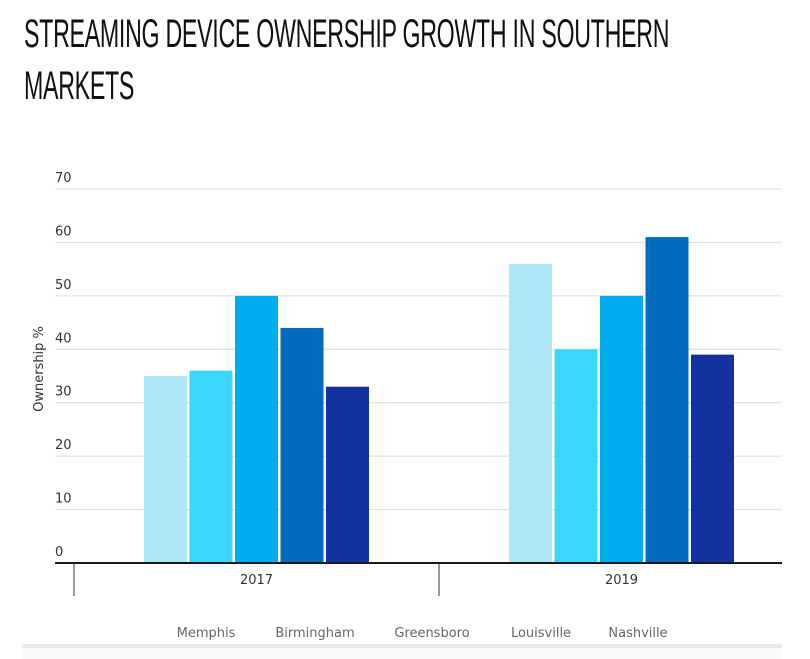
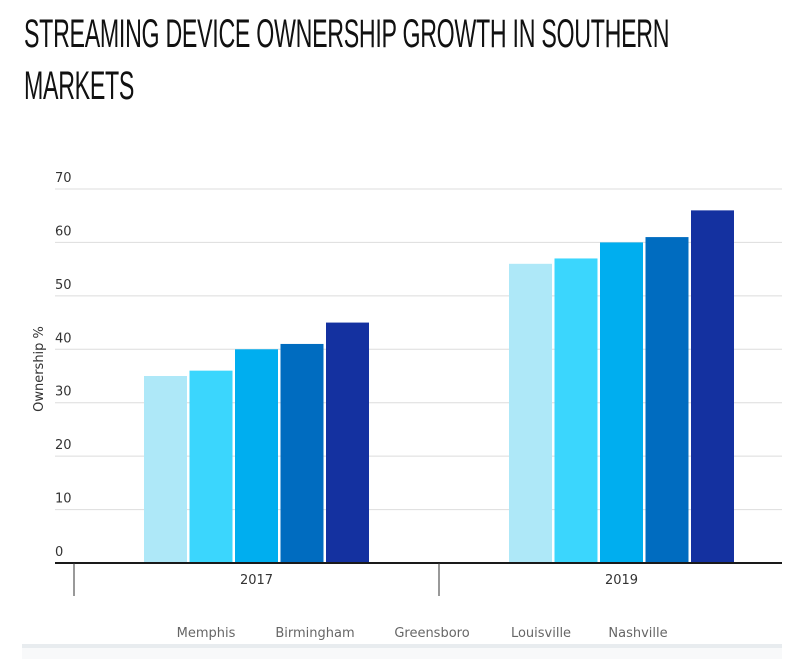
Greensboro/2017: 50 -> 40
Louisville/2017: 44 -> 41
Nashville/2017: 33 -> 45
Birmingham/2019: 40 -> 57
Greensboro/2019: 50 -> 60
Nashville/2019: 39 -> 66
